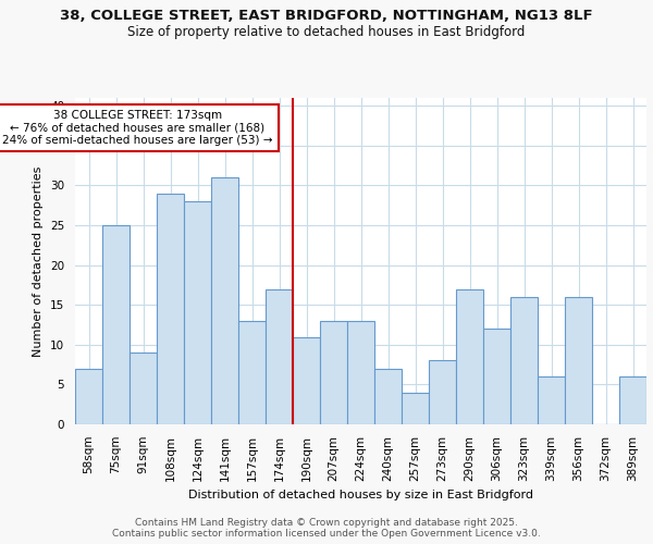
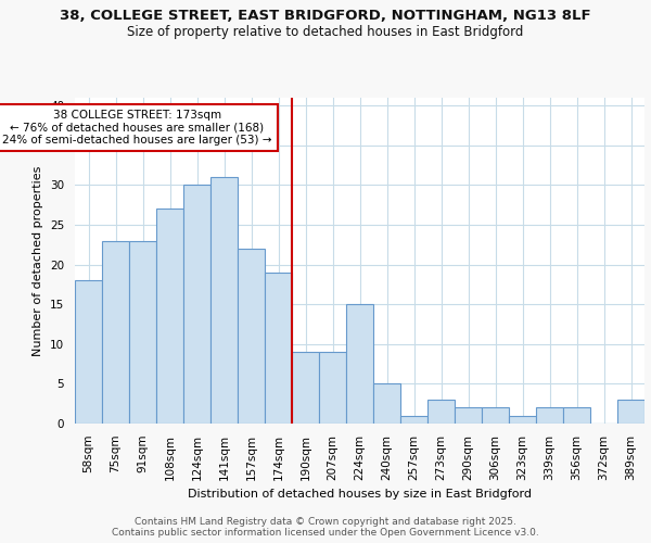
58sqm: 7 -> 18
75sqm: 25 -> 23
91sqm: 9 -> 23
108sqm: 29 -> 27
124sqm: 28 -> 30
157sqm: 13 -> 22
174sqm: 17 -> 19
190sqm: 11 -> 9
207sqm: 13 -> 9
224sqm: 13 -> 15
240sqm: 7 -> 5
257sqm: 4 -> 1
273sqm: 8 -> 3
290sqm: 17 -> 2
306sqm: 12 -> 2
323sqm: 16 -> 1
339sqm: 6 -> 2
356sqm: 16 -> 2
389sqm: 6 -> 3
